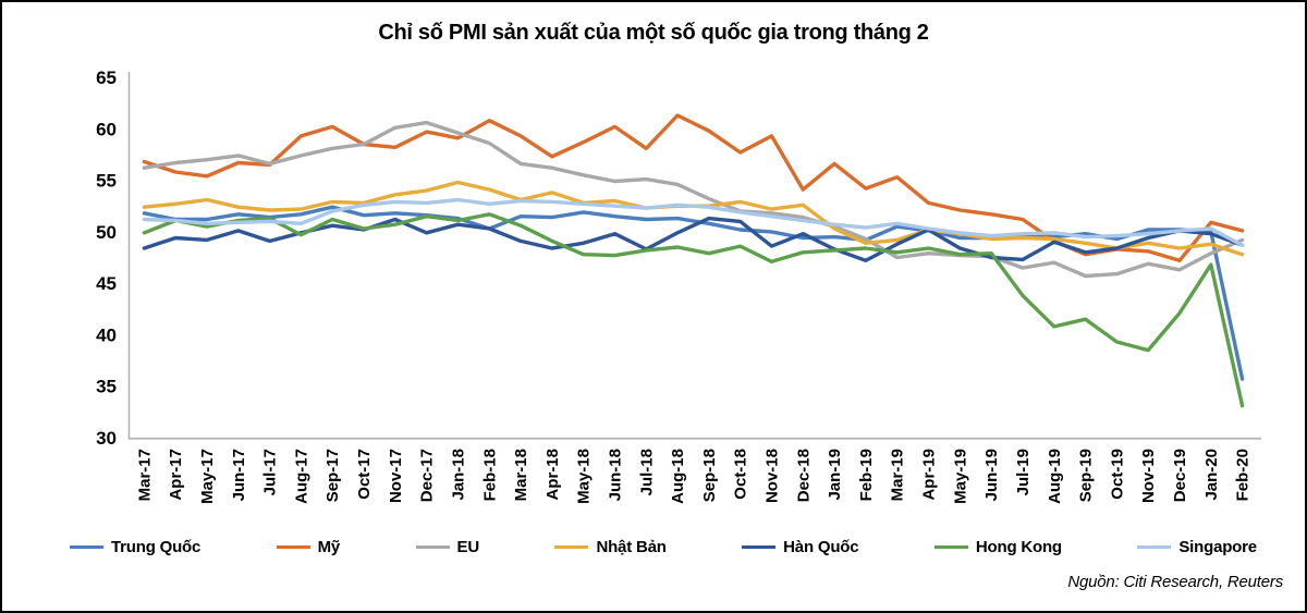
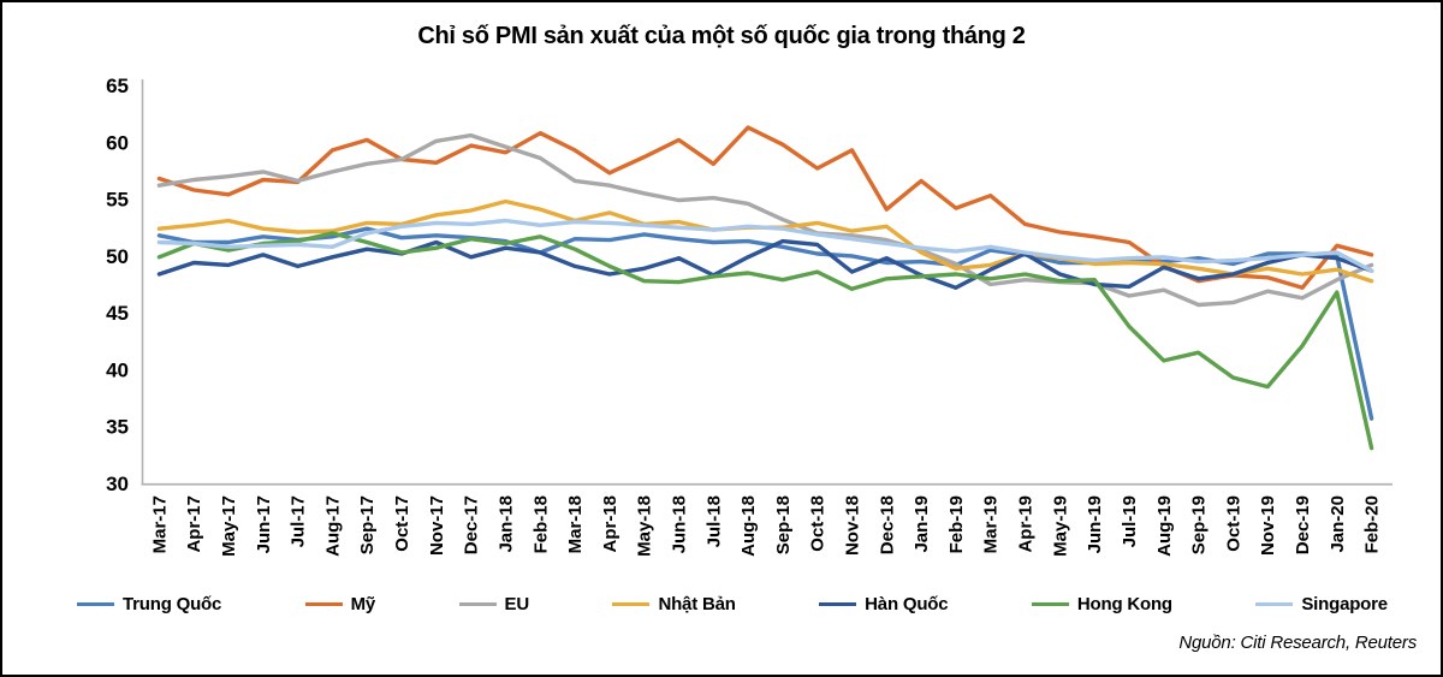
Hong Kong/Aug-17: 50 -> 52
